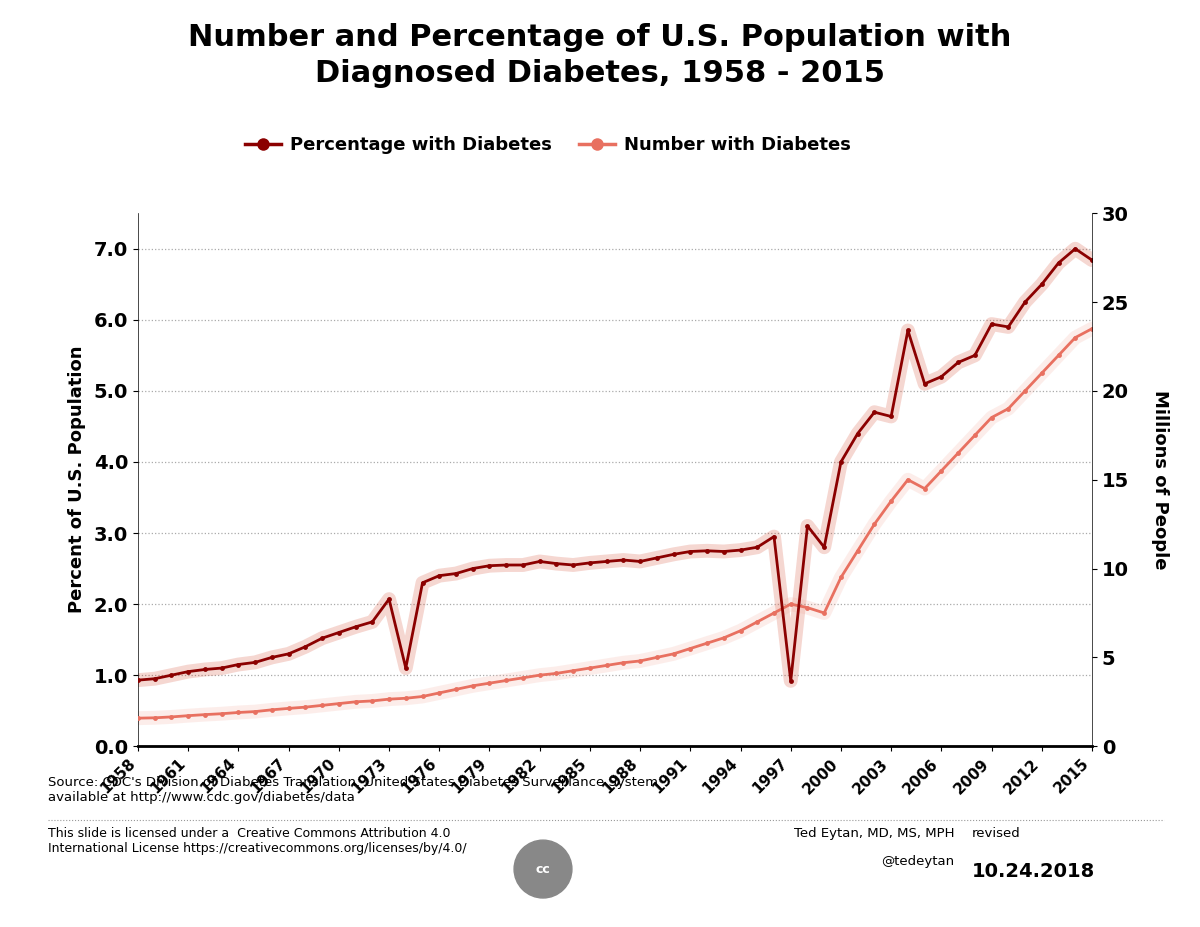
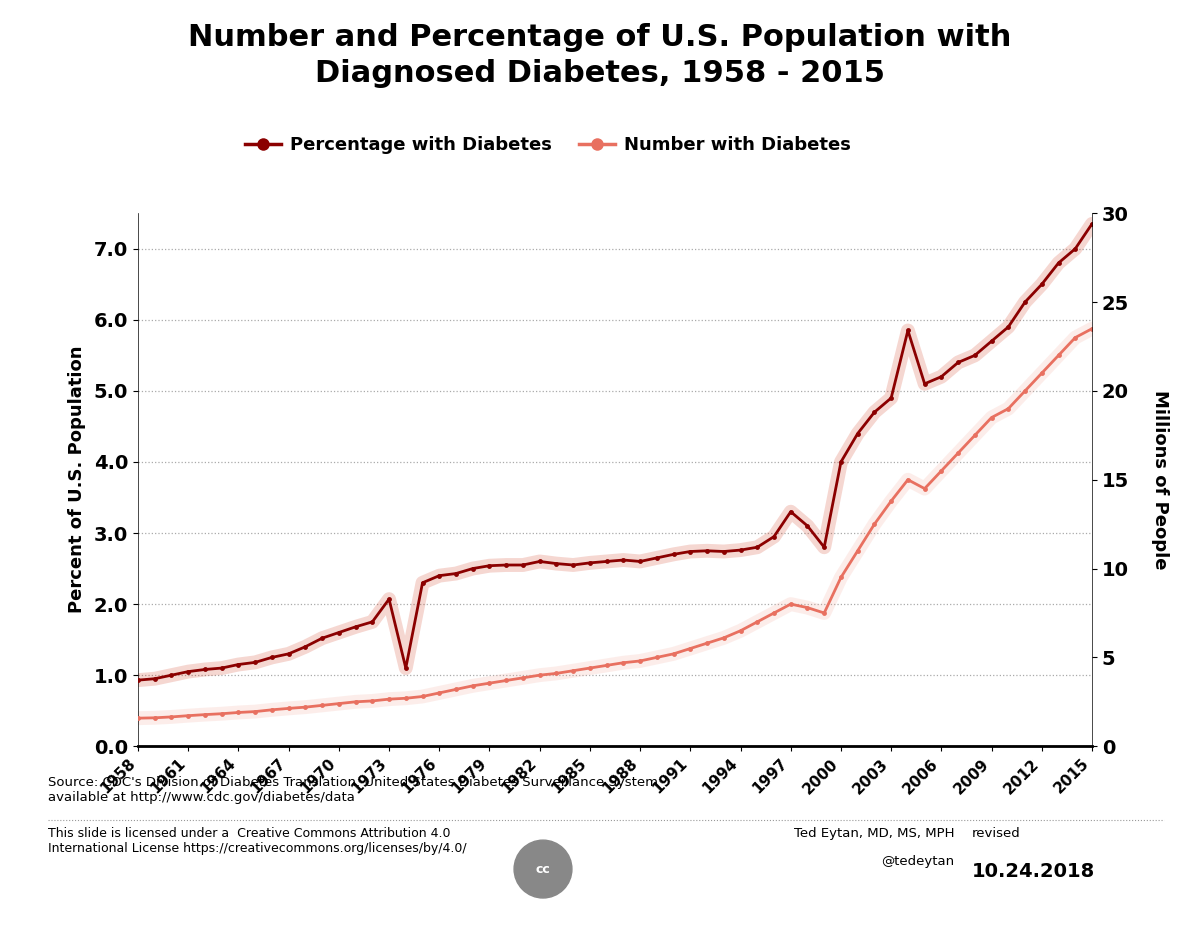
Percentage with Diabetes/1997: 0.92 -> 3.30
Percentage with Diabetes/2003: 4.64 -> 4.90
Percentage with Diabetes/2009: 5.94 -> 5.70
Percentage with Diabetes/2015: 6.84 -> 7.35
